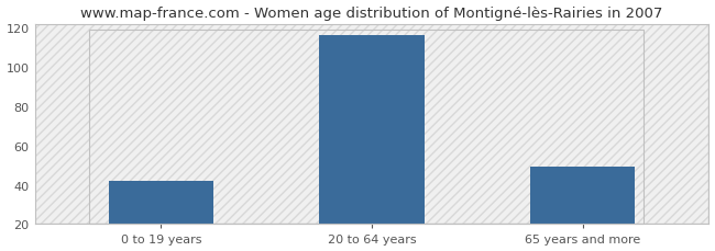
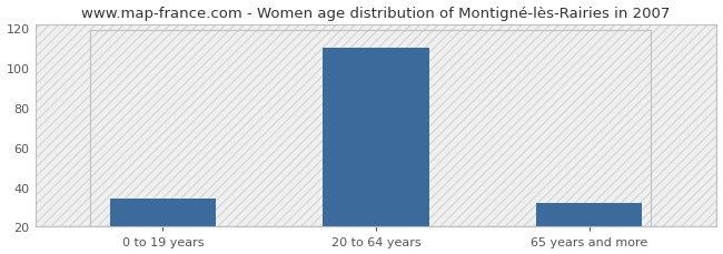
0 to 19 years: 42 -> 34
20 to 64 years: 116 -> 110
65 years and more: 49 -> 32
